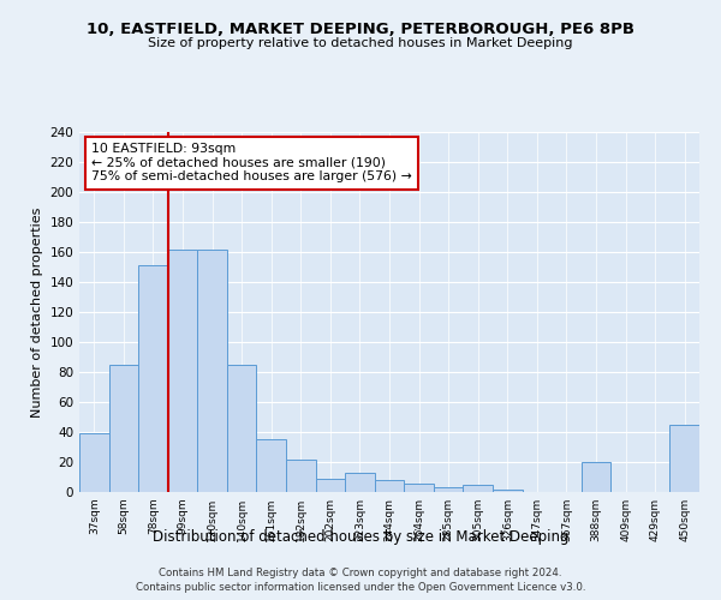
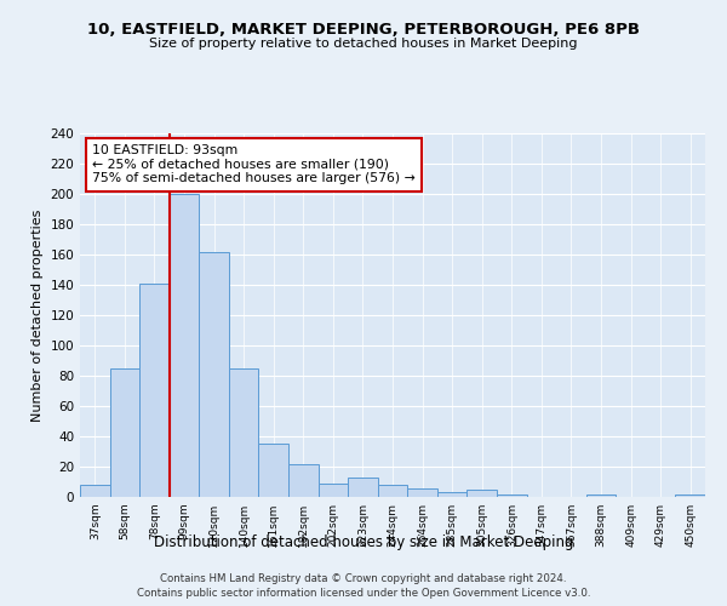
37sqm: 39 -> 8
78sqm: 151 -> 141
99sqm: 162 -> 200
388sqm: 20 -> 2
450sqm: 45 -> 2
